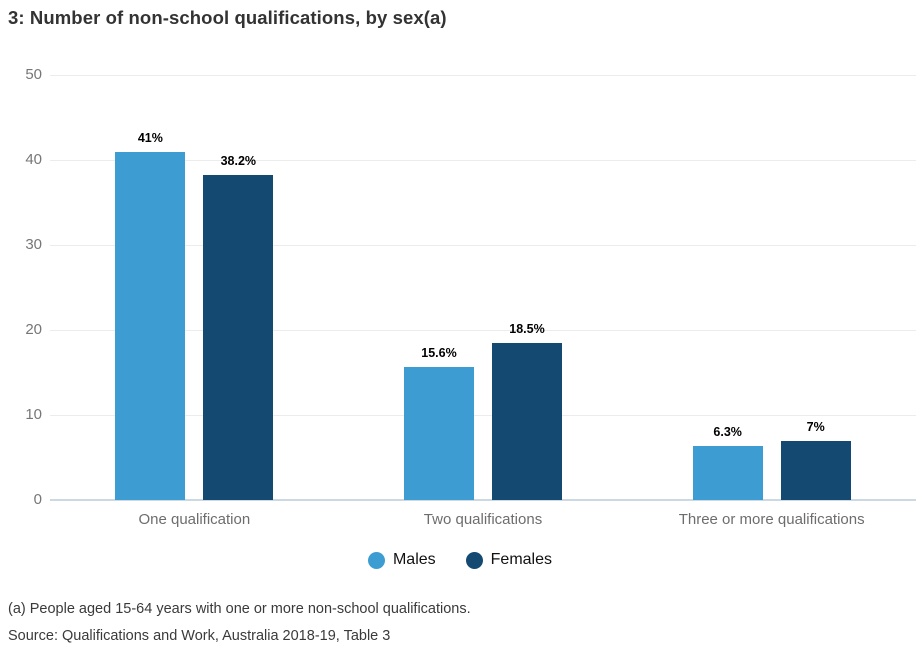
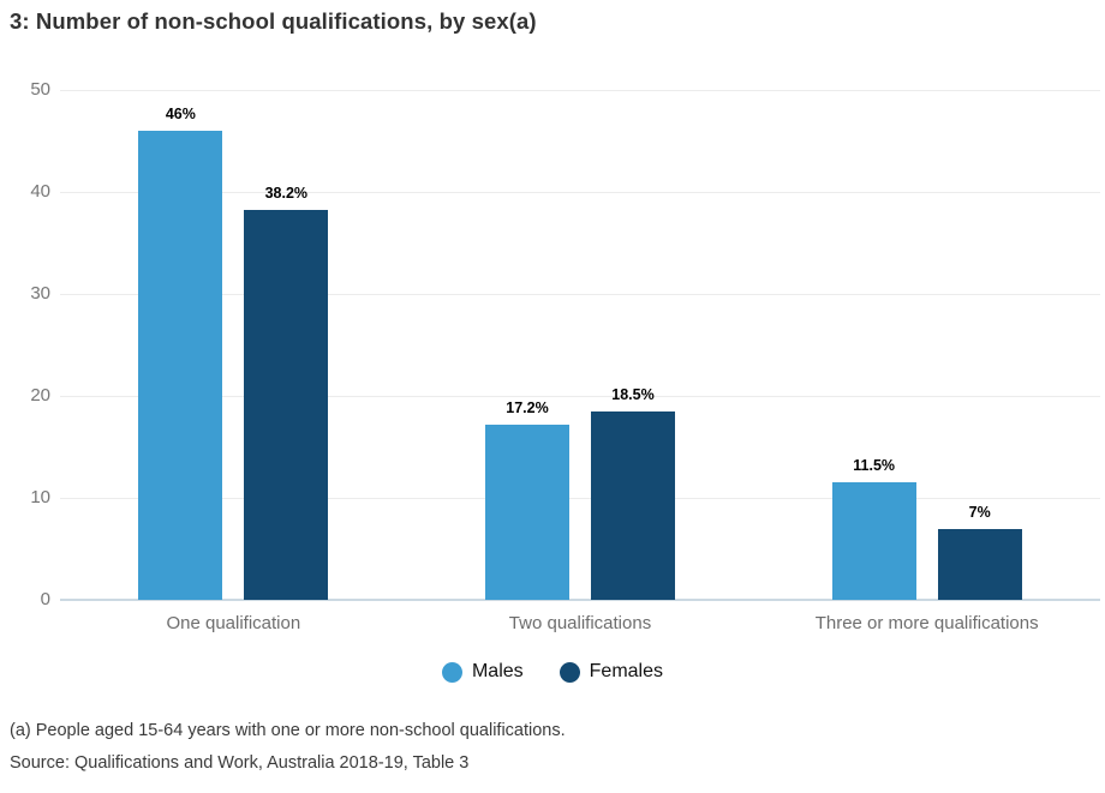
Males/One qualification: 41% -> 46%
Males/Two qualifications: 15.6% -> 17.2%
Males/Three or more qualifications: 6.3% -> 11.5%
